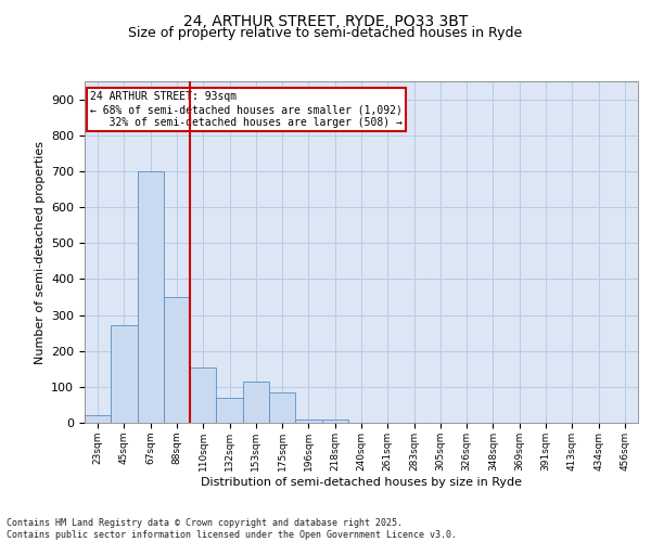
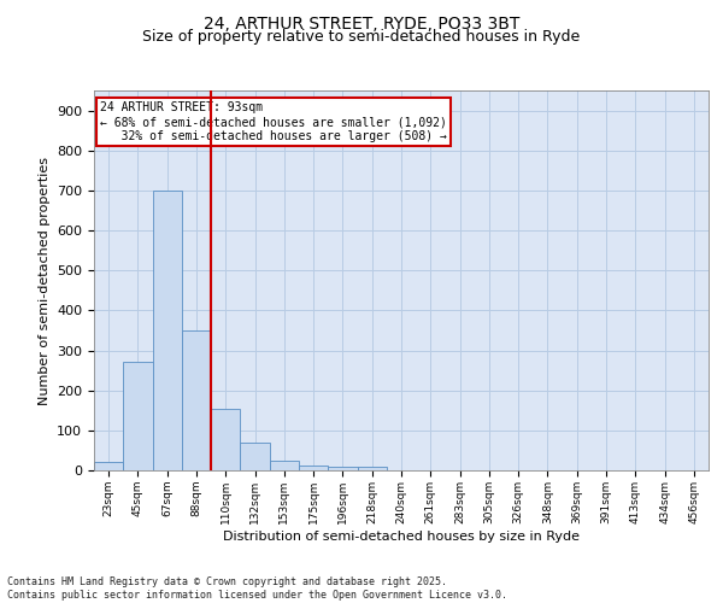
153sqm: 115 -> 25
175sqm: 85 -> 12
